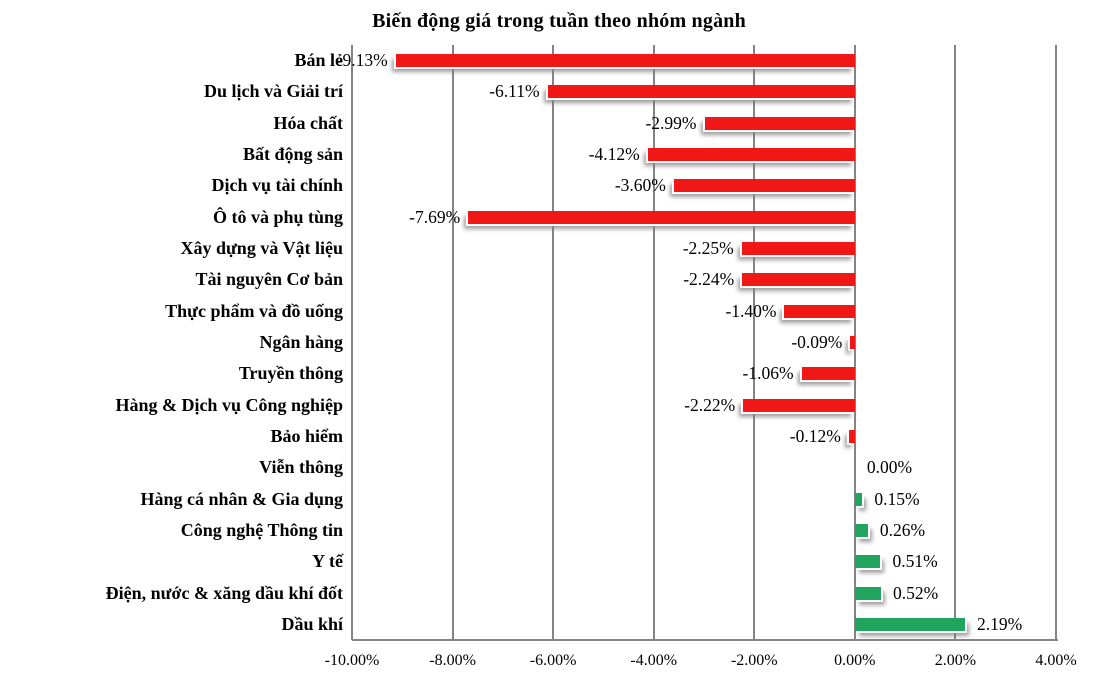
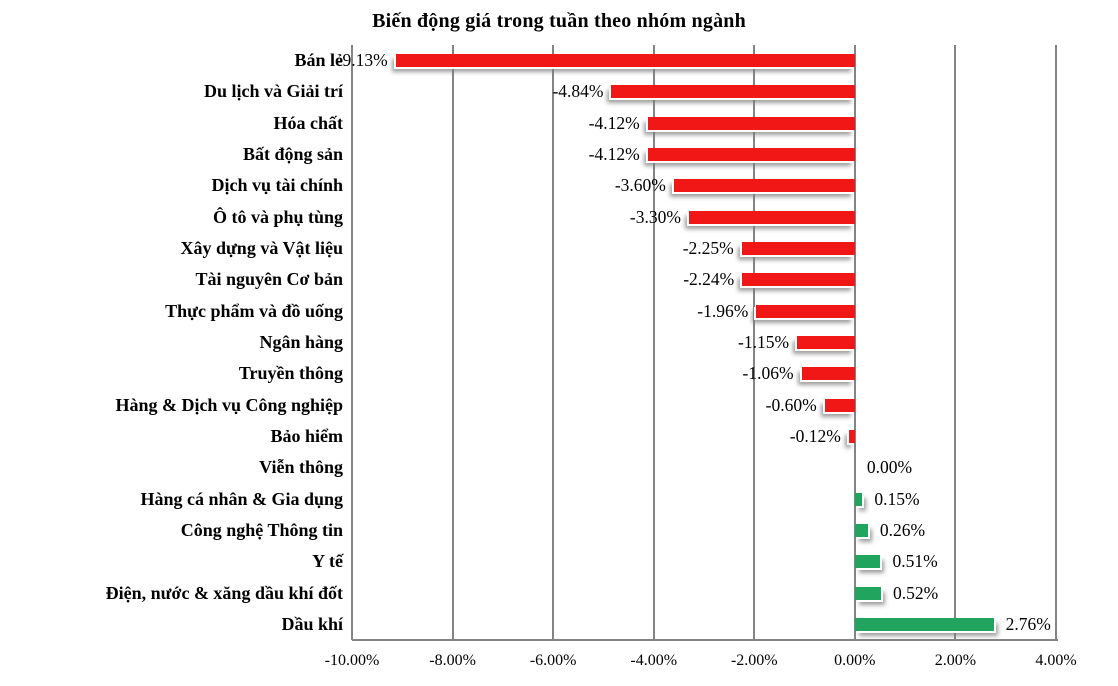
Du lịch và Giải trí: -6.11% -> -4.84%
Hóa chất: -2.99% -> -4.12%
Ô tô và phụ tùng: -7.69% -> -3.30%
Thực phẩm và đồ uống: -1.40% -> -1.96%
Ngân hàng: -0.09% -> -1.15%
Hàng & Dịch vụ Công nghiệp: -2.22% -> -0.60%
Dầu khí: 2.19% -> 2.76%
